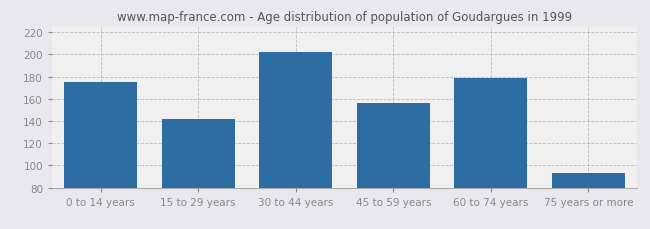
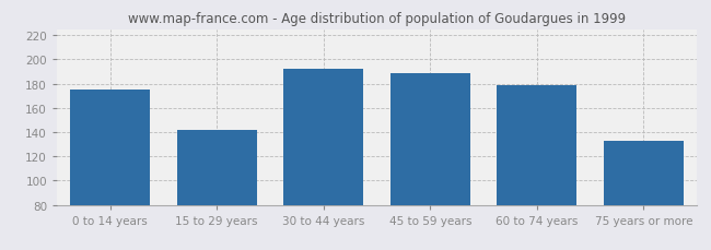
30 to 44 years: 202 -> 192
45 to 59 years: 156 -> 189
75 years or more: 93 -> 133
